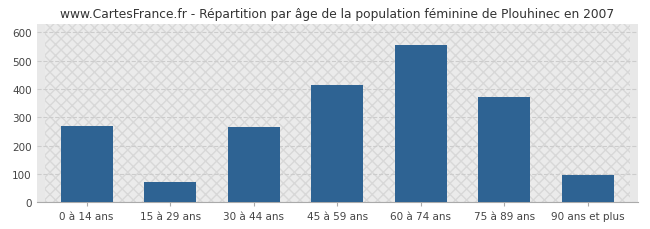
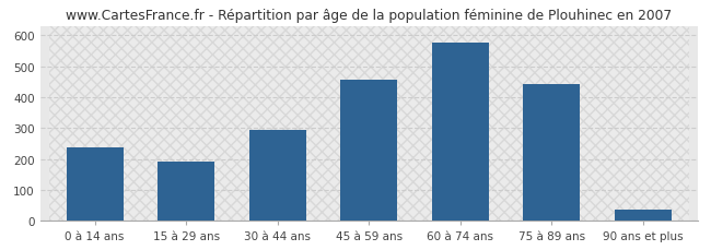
0 à 14 ans: 270 -> 238
15 à 29 ans: 70 -> 190
30 à 44 ans: 265 -> 295
45 à 59 ans: 415 -> 457
60 à 74 ans: 555 -> 578
75 à 89 ans: 370 -> 441
90 ans et plus: 95 -> 37
